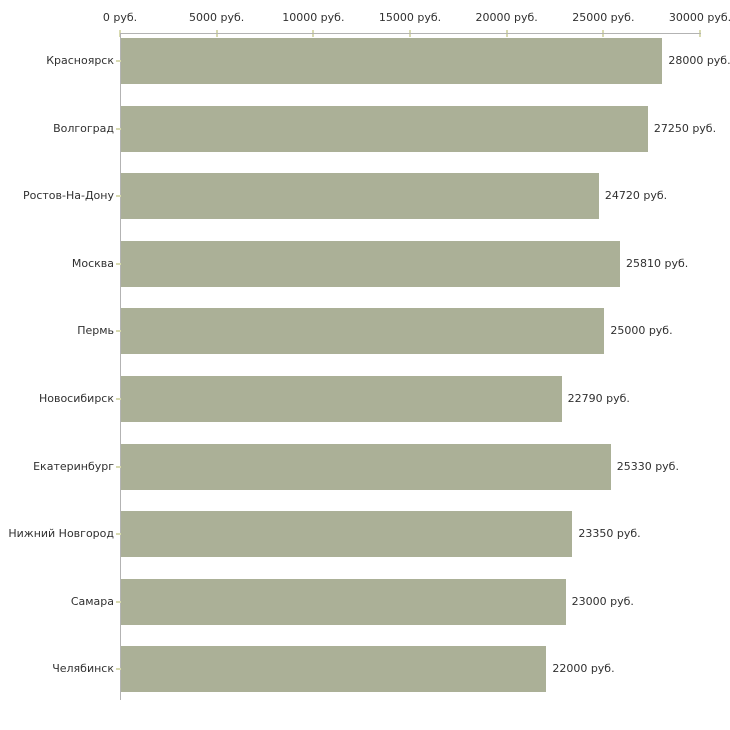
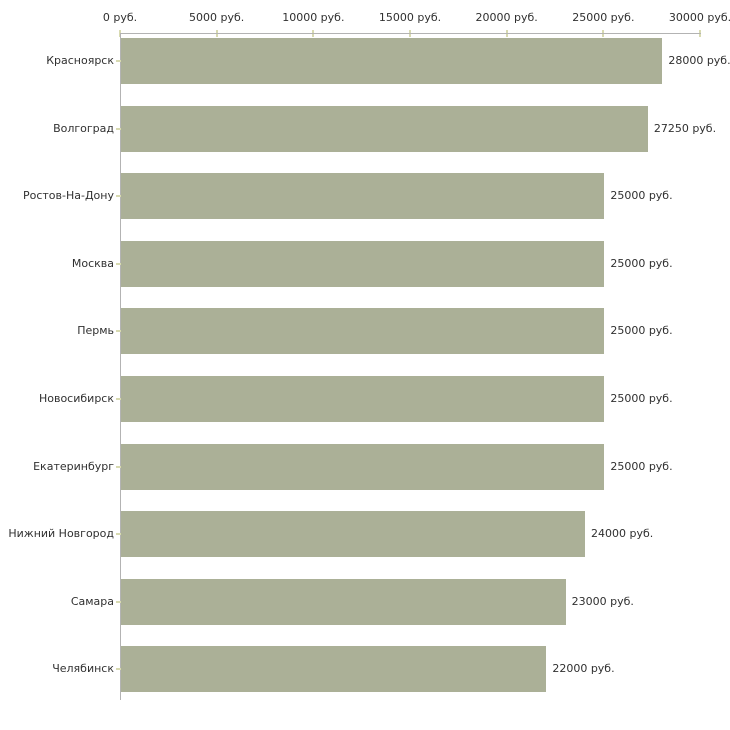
Ростов-На-Дону: 24720 -> 25000
Москва: 25810 -> 25000
Новосибирск: 22790 -> 25000
Екатеринбург: 25330 -> 25000
Нижний Новгород: 23350 -> 24000
